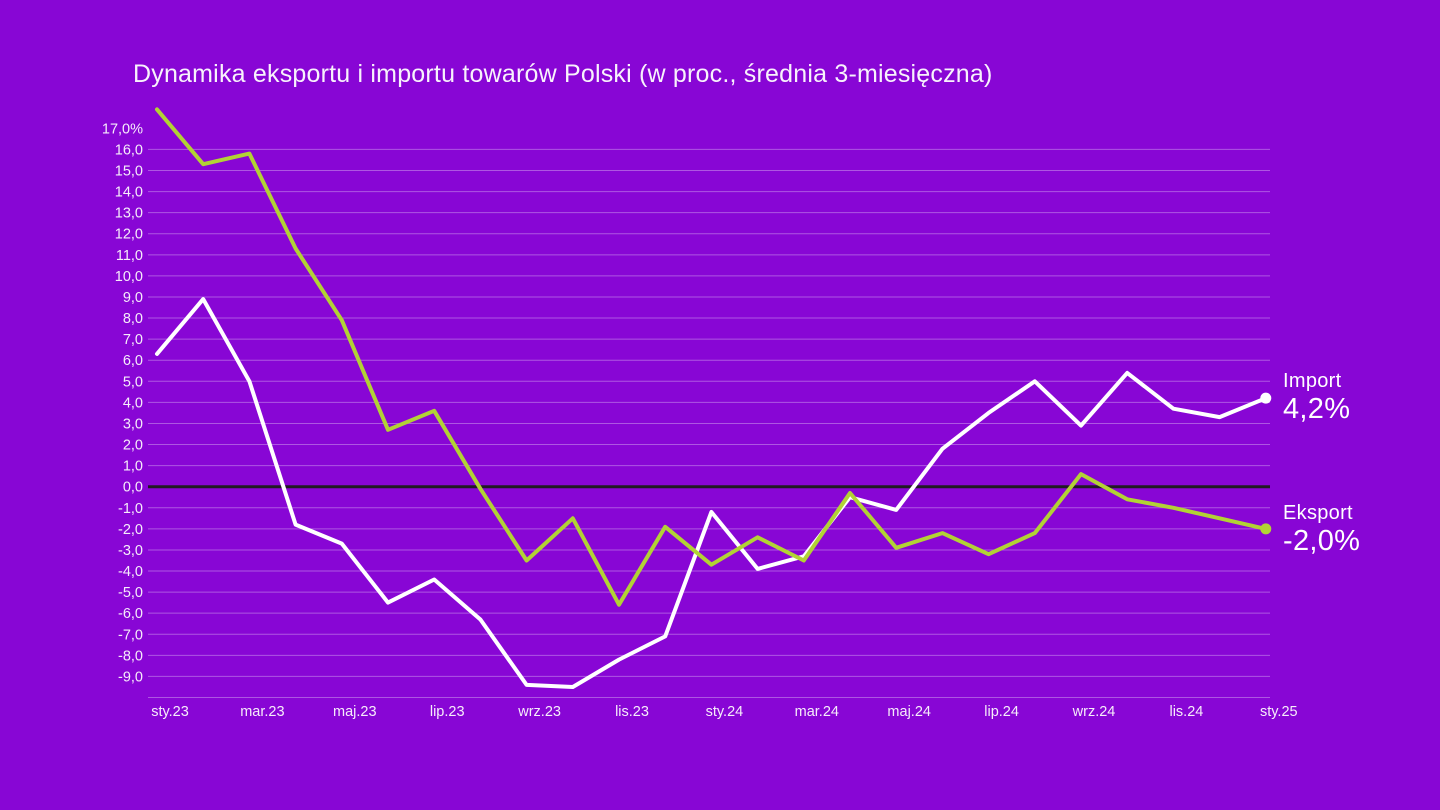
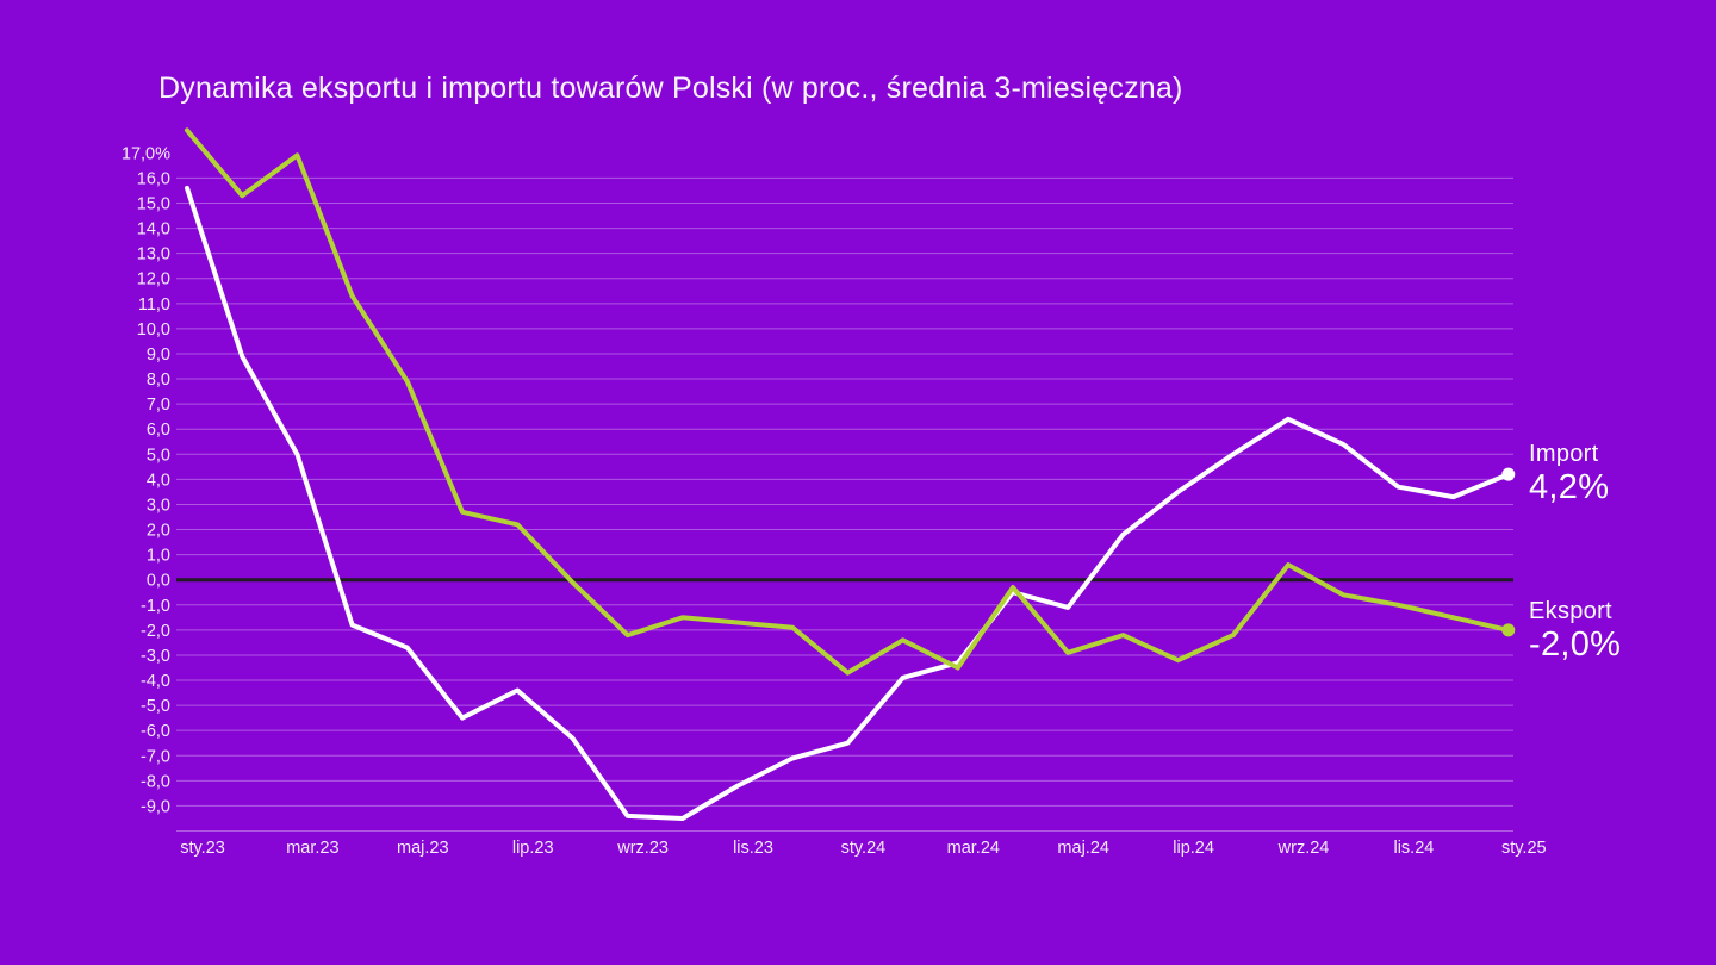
Import/sty.23: 6,3% -> 15,6%
Eksport/mar.23: 15,8% -> 16,9%
Eksport/lip.23: 3,6% -> 2,2%
Eksport/wrz.23: -3,5% -> -2,2%
Eksport/lis.23: -5,6% -> -1,7%
Import/sty.24: -1,2% -> -6,5%
Import/wrz.24: 2,9% -> 6,4%
